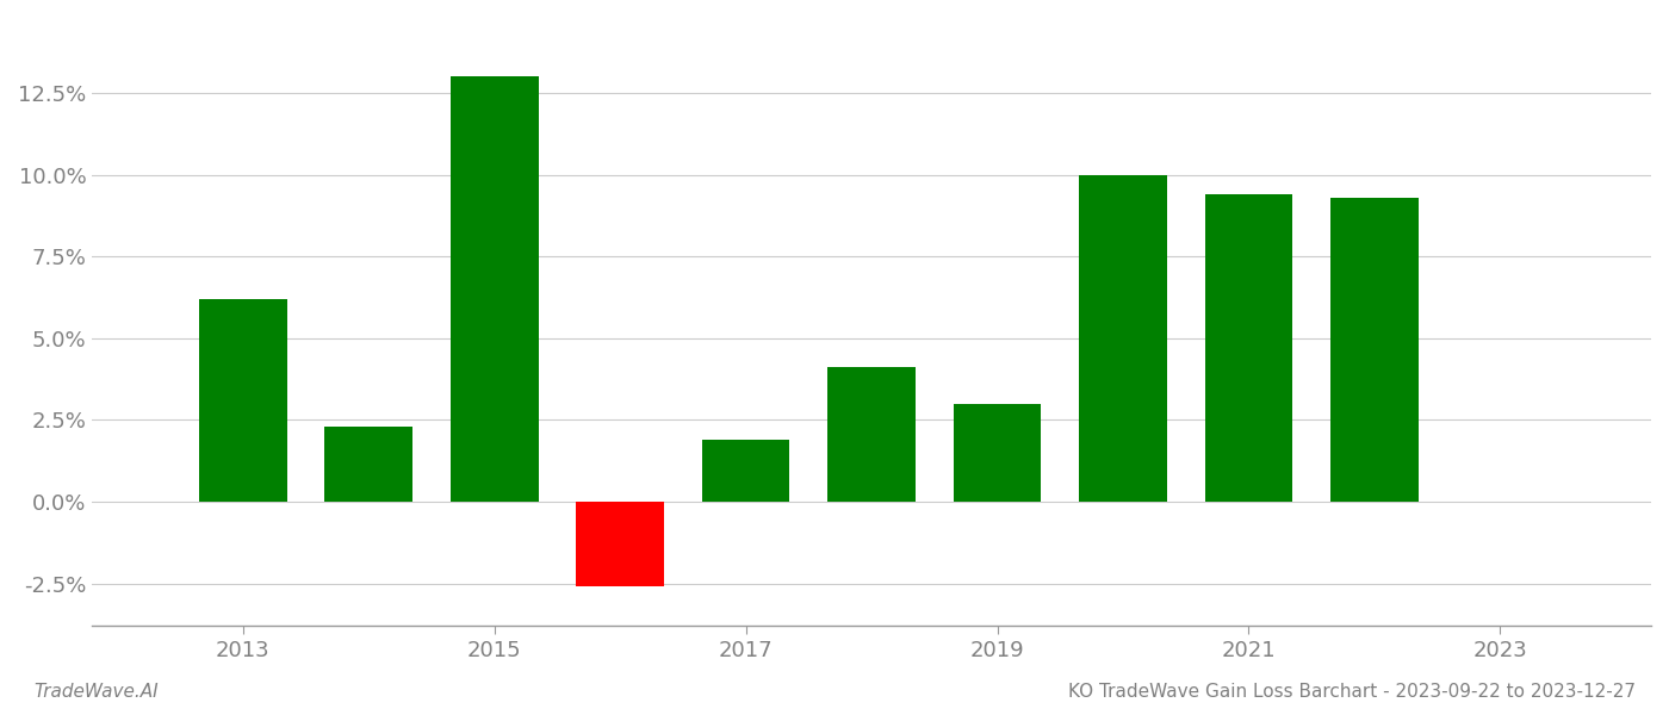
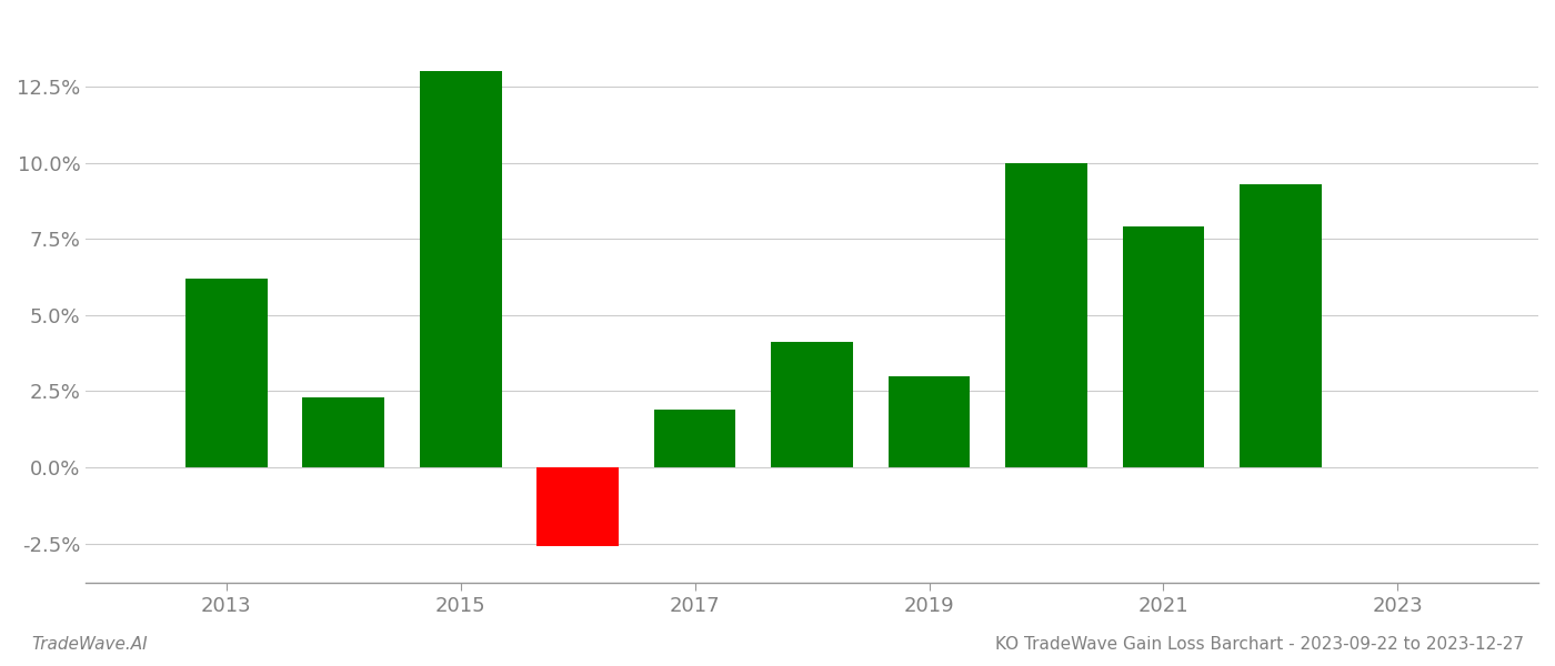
2021: 9.4% -> 7.9%
